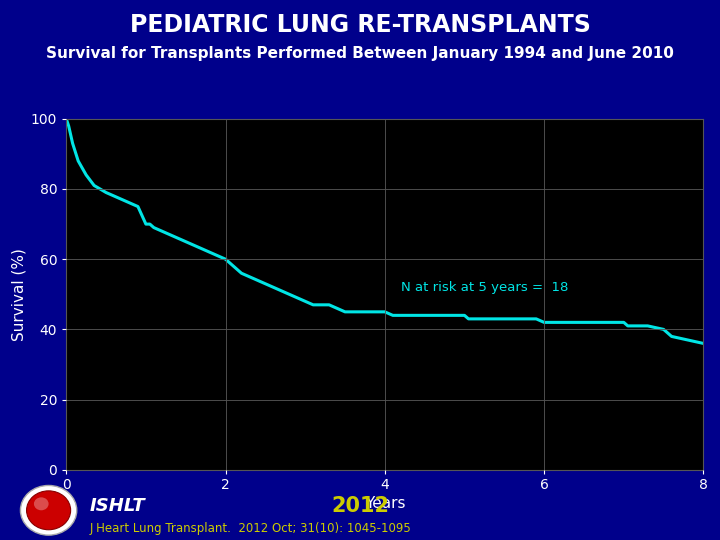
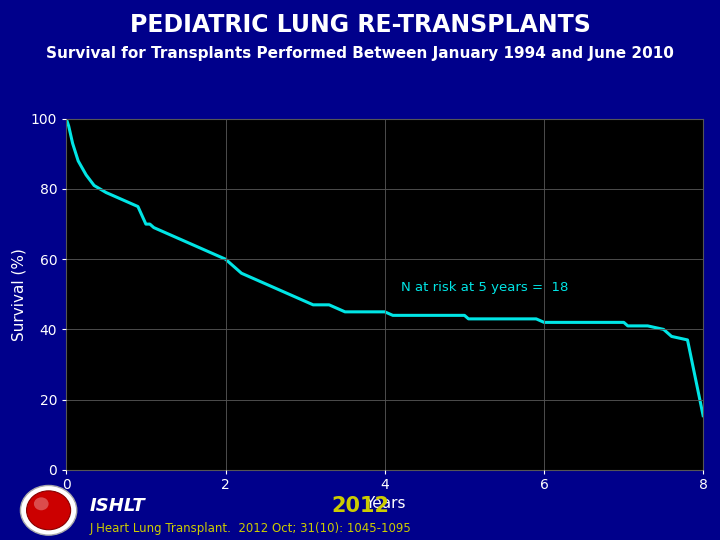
8: 36 -> 15
